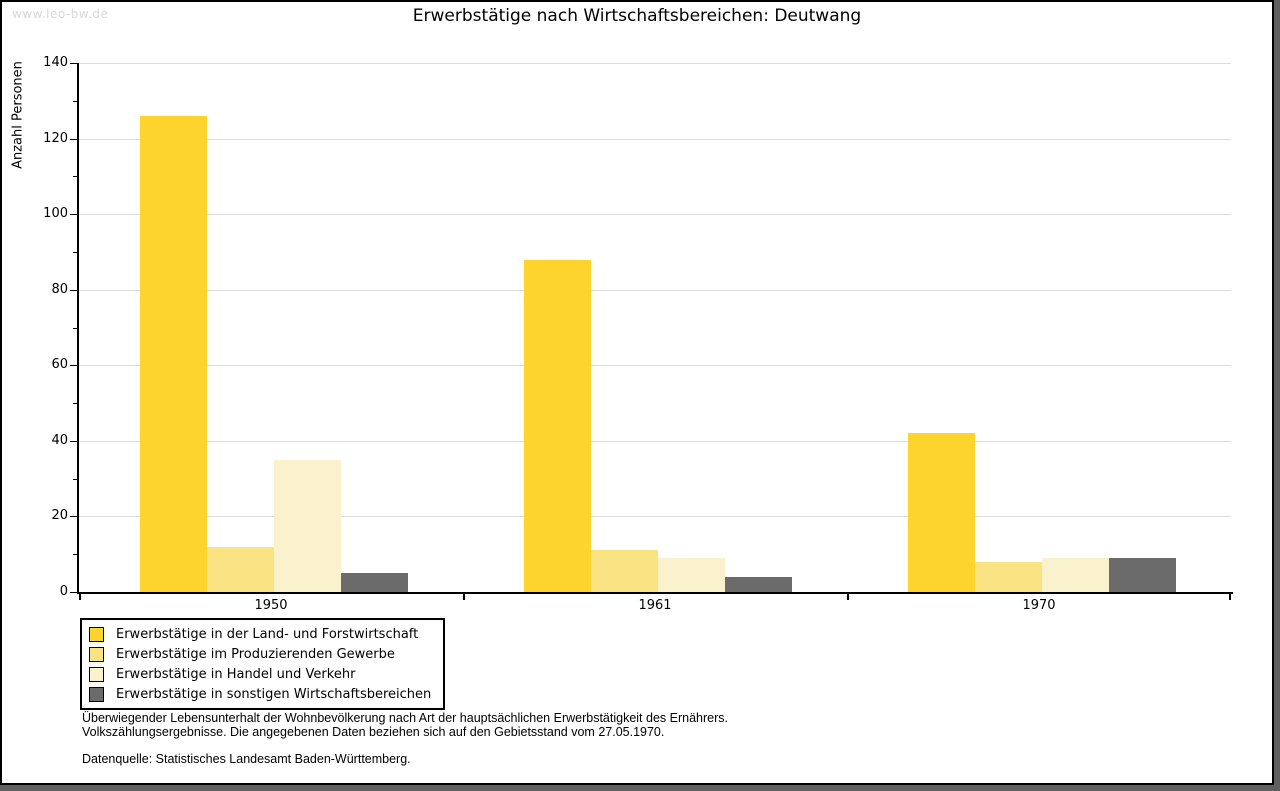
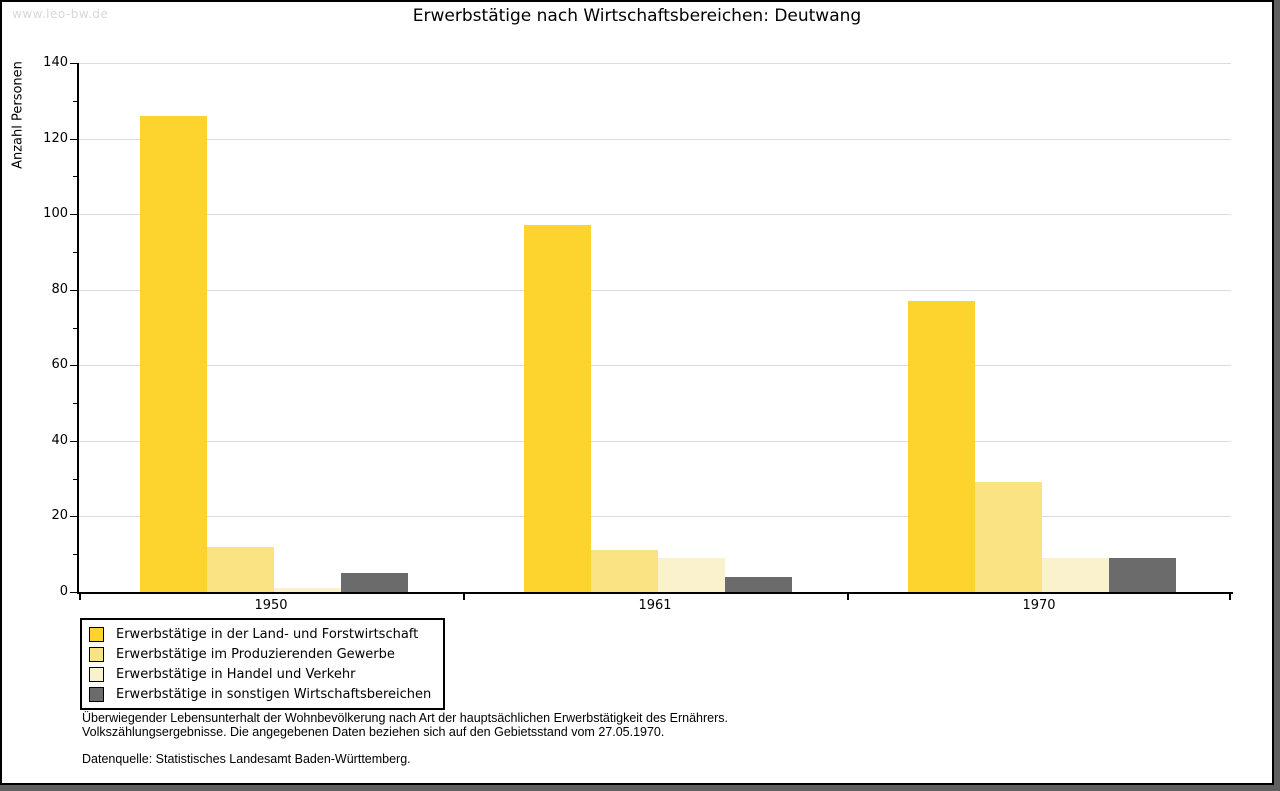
Erwerbstätige in Handel und Verkehr/1950: 35 -> 1
Erwerbstätige in der Land- und Forstwirtschaft/1961: 88 -> 97
Erwerbstätige in der Land- und Forstwirtschaft/1970: 42 -> 77
Erwerbstätige im Produzierenden Gewerbe/1970: 8 -> 29
